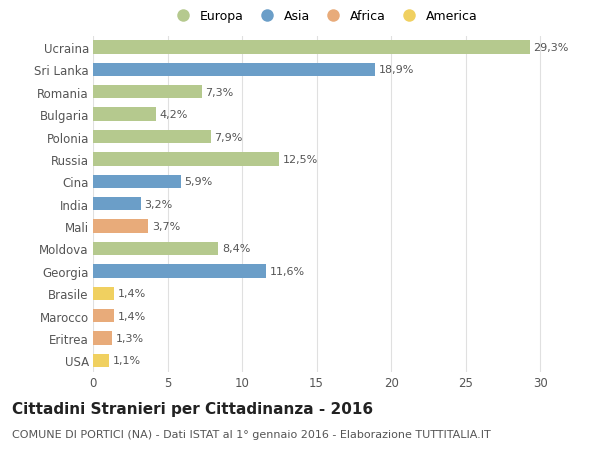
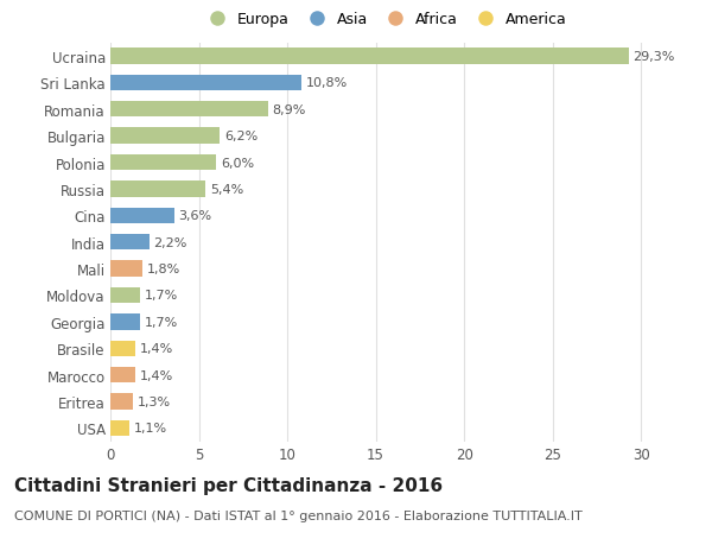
Sri Lanka: 18,9% -> 10,8%
Romania: 7,3% -> 8,9%
Bulgaria: 4,2% -> 6,2%
Polonia: 7,9% -> 6,0%
Russia: 12,5% -> 5,4%
Cina: 5,9% -> 3,6%
India: 3,2% -> 2,2%
Mali: 3,7% -> 1,8%
Moldova: 8,4% -> 1,7%
Georgia: 11,6% -> 1,7%
